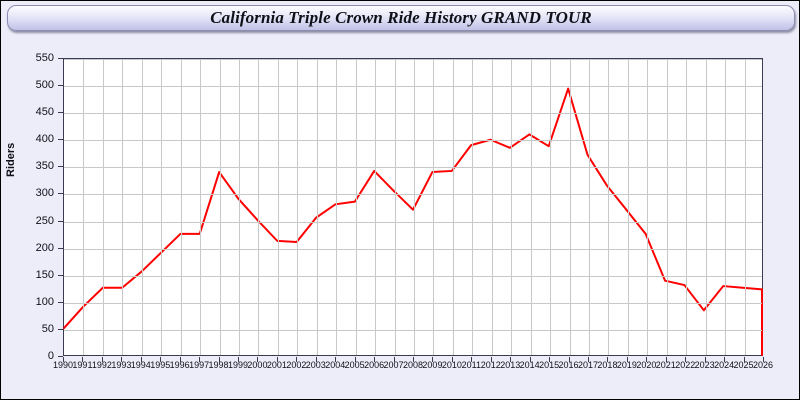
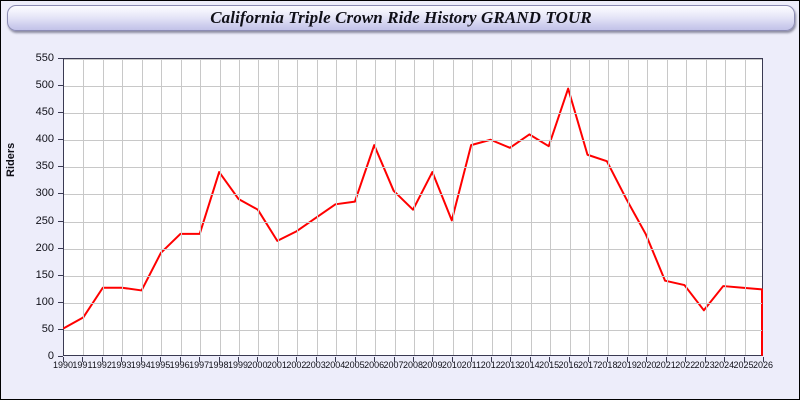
1991: 90 -> 70
1994: 160 -> 120
2000: 250 -> 270
2002: 210 -> 230
2006: 340 -> 390
2010: 340 -> 250
2018: 320 -> 360
2019: 270 -> 290
